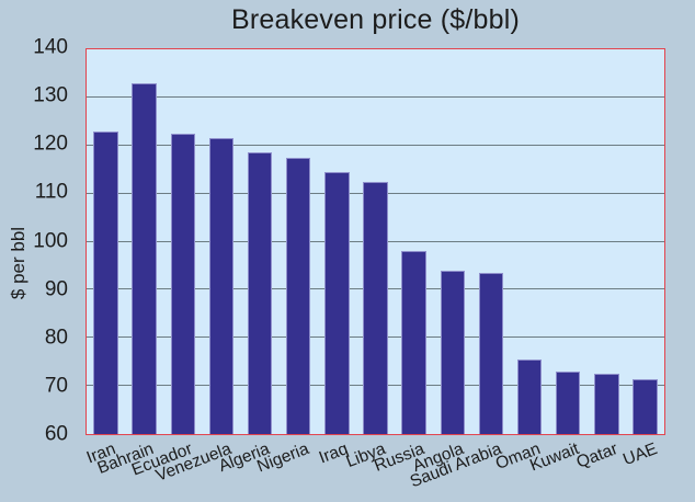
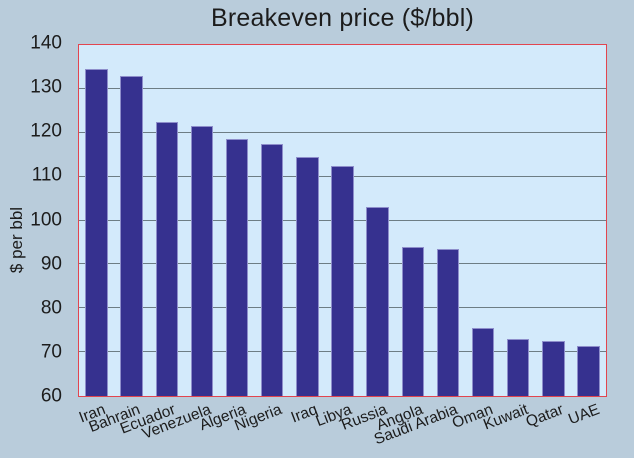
Iran: 123 -> 134
Russia: 98 -> 103
